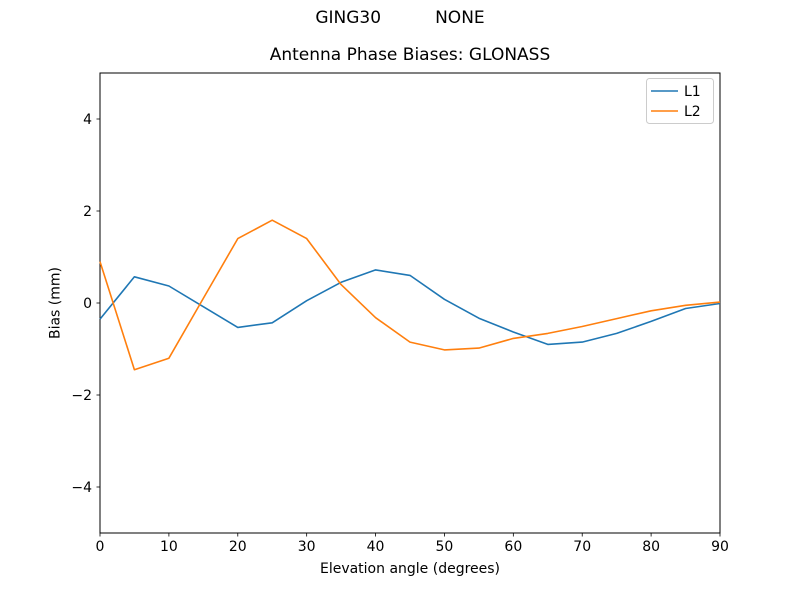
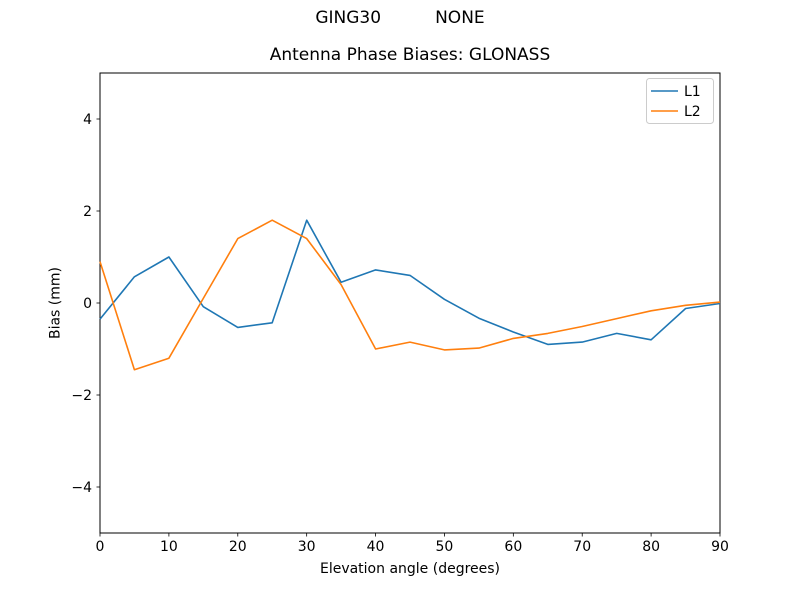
L1/10: 0.4 -> 1.0
L1/30: 0.1 -> 1.8
L2/40: -0.3 -> -1.0
L1/80: -0.4 -> -0.8
